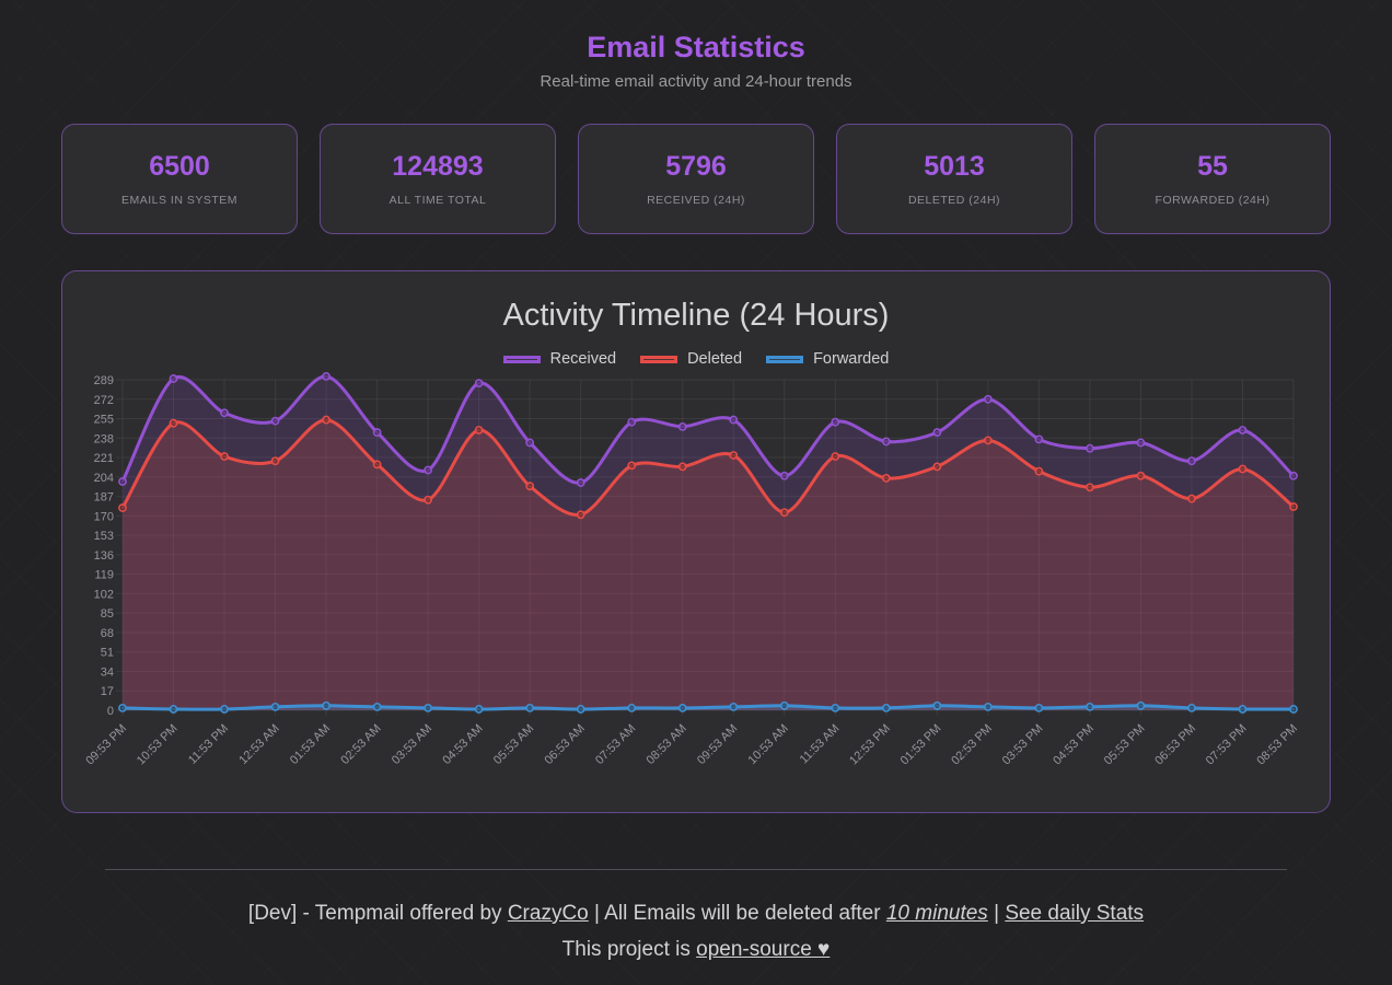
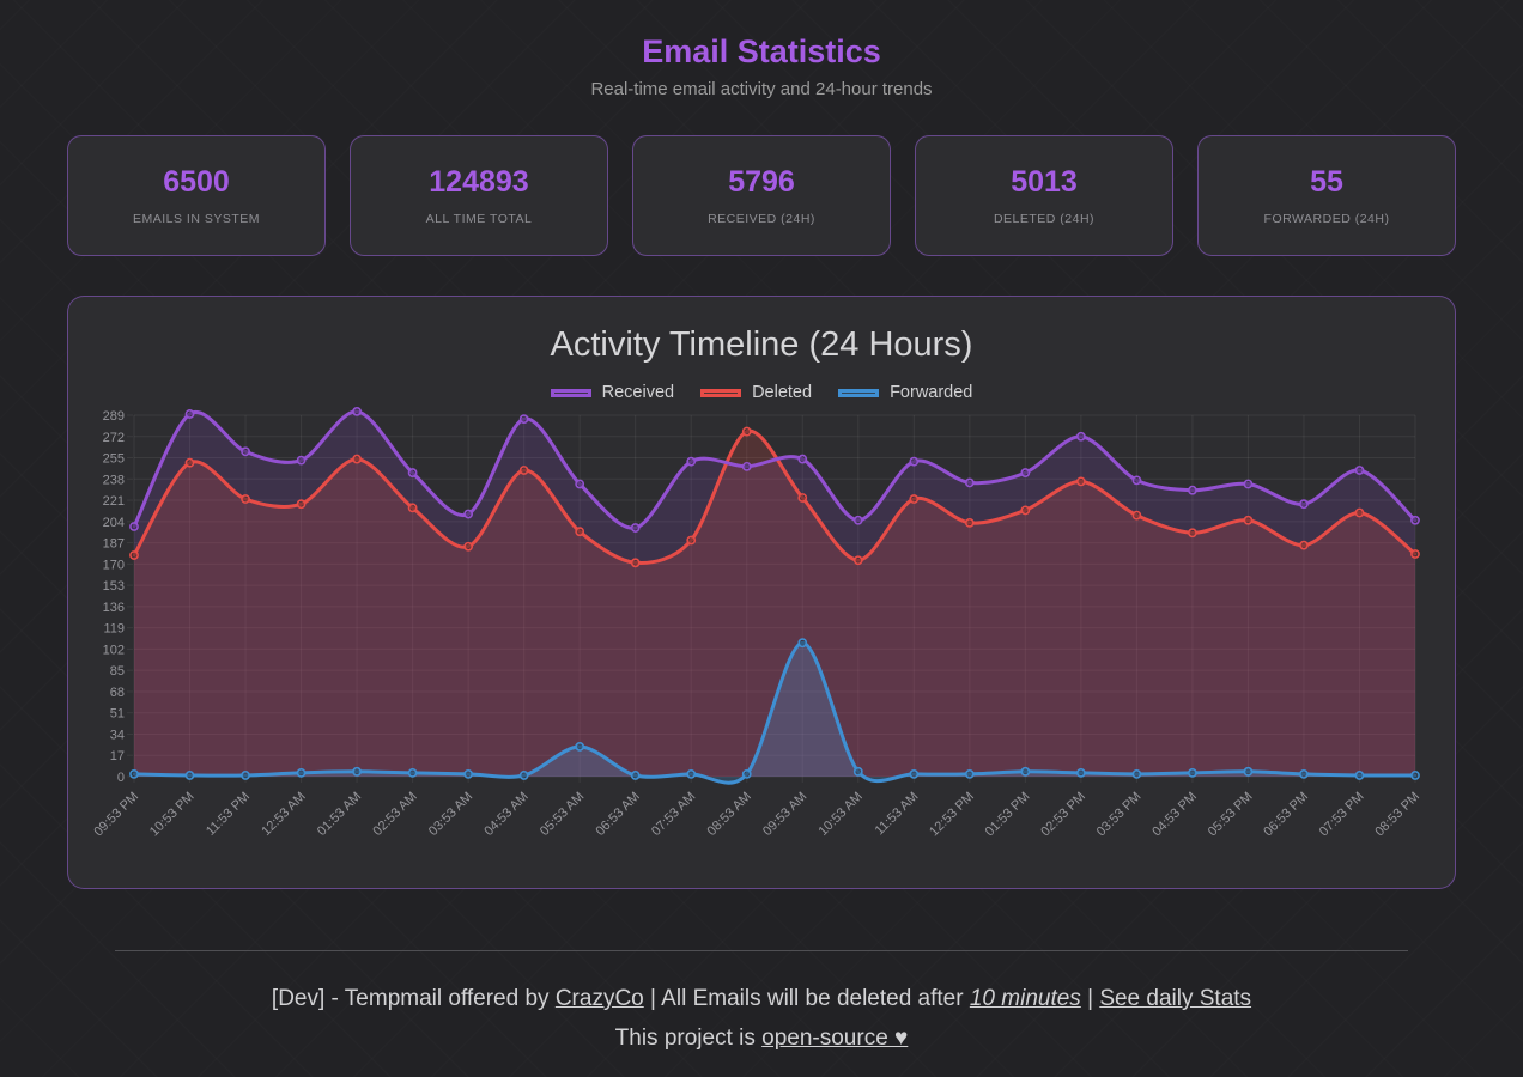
Forwarded/05:53 AM: 2 -> 24
Deleted/07:53 AM: 214 -> 189
Deleted/08:53 AM: 213 -> 276
Forwarded/09:53 AM: 3 -> 107
